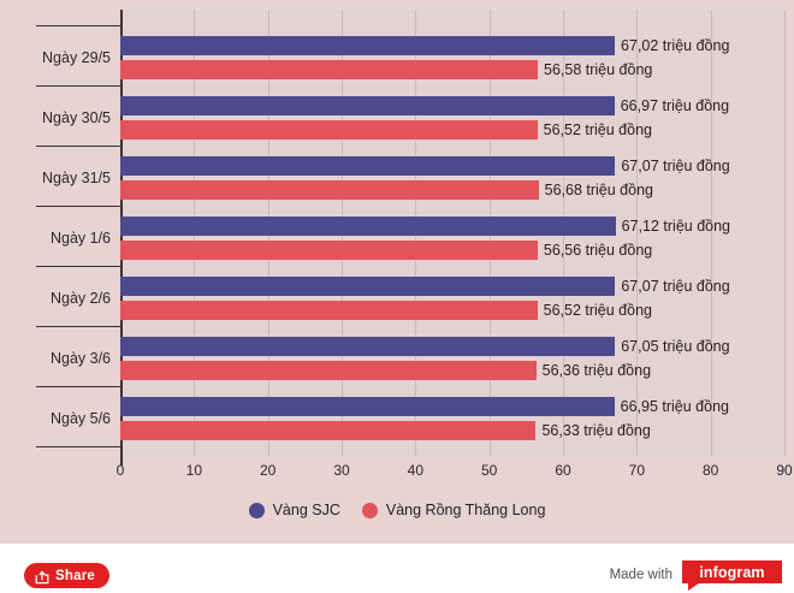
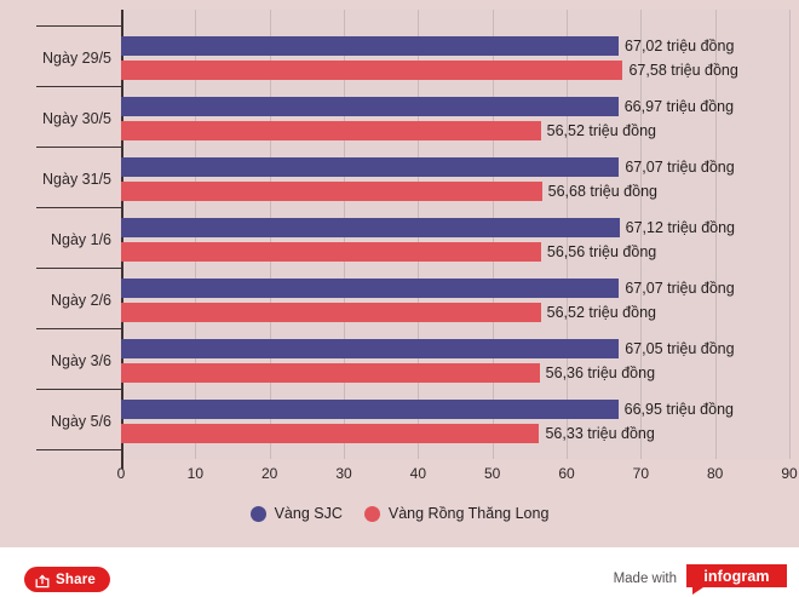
Vàng Rồng Thăng Long/Ngày 29/5: 56,58 -> 67,58
